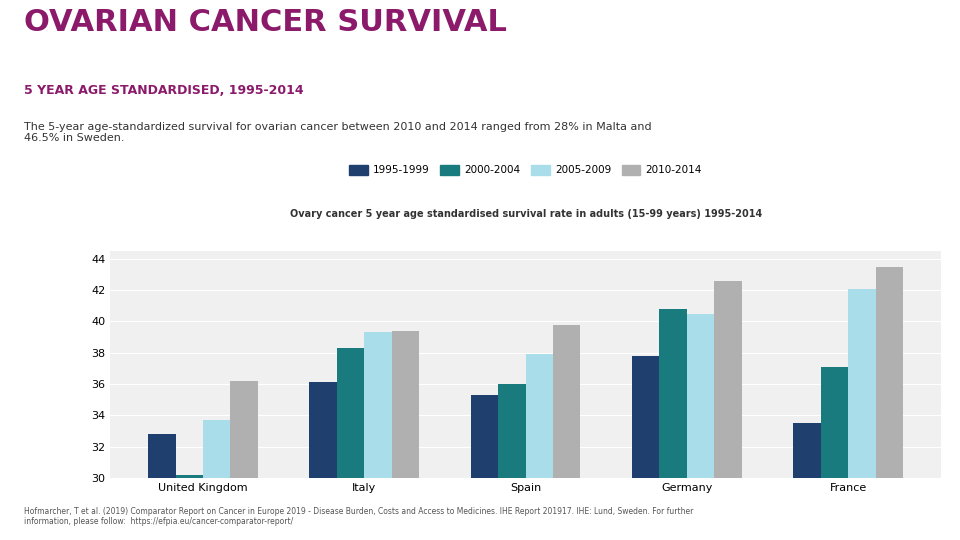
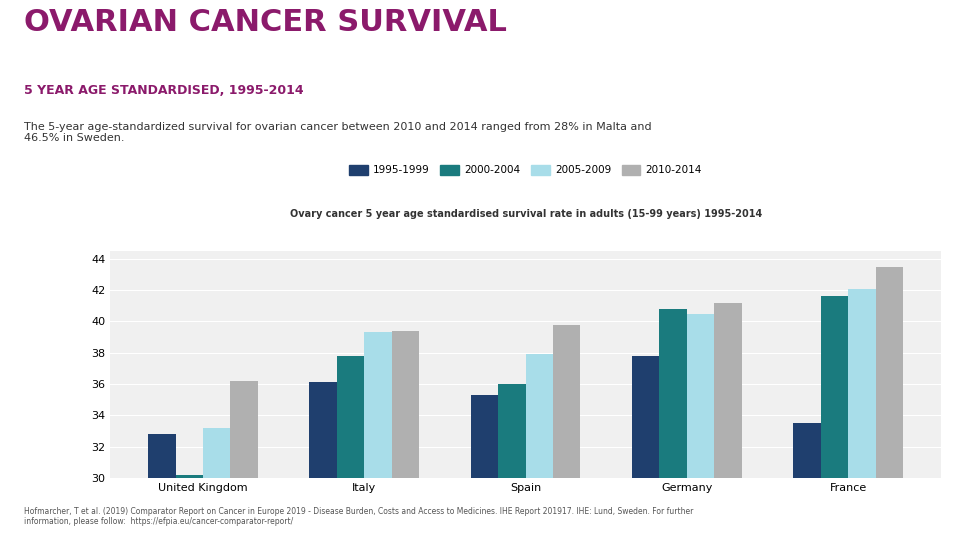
2005-2009/United Kingdom: 33.7 -> 33.2
2000-2004/Italy: 38.3 -> 37.8
2010-2014/Germany: 42.6 -> 41.2
2000-2004/France: 37.1 -> 41.6
